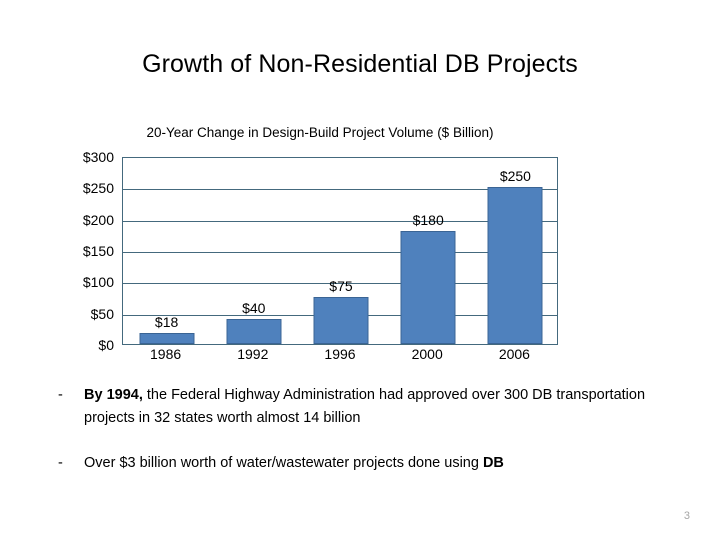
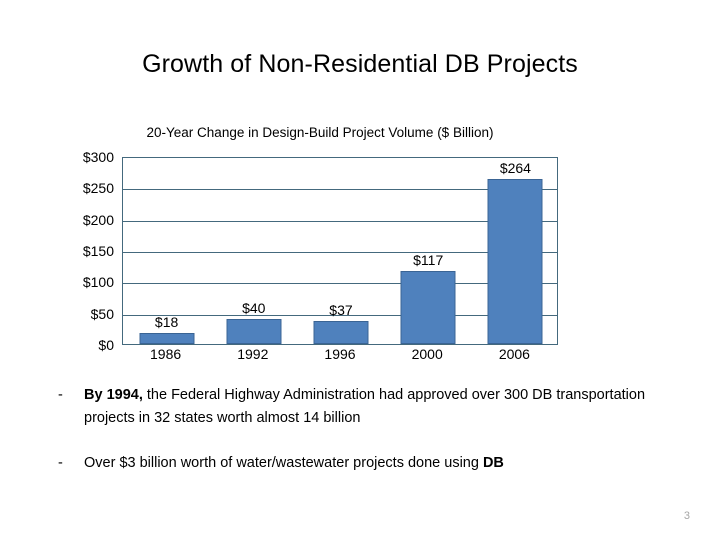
1996: $75 -> $37
2000: $180 -> $117
2006: $250 -> $264
